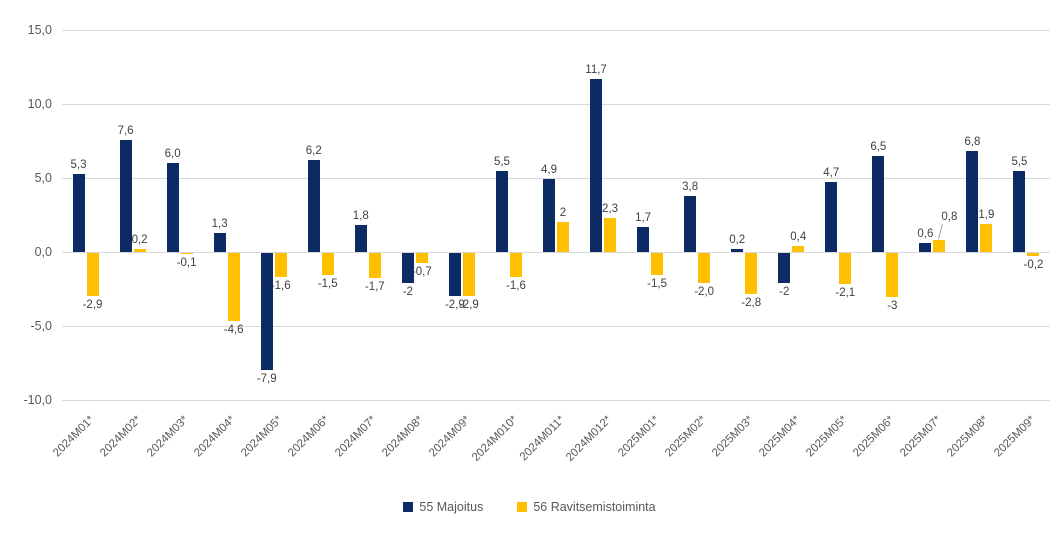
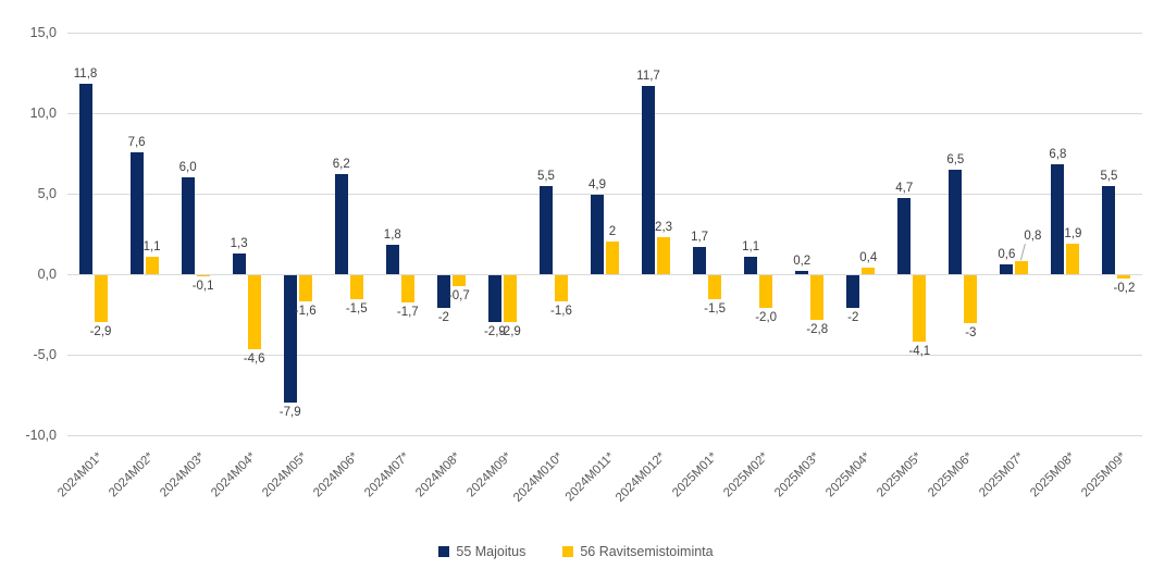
55 Majoitus/2024M01*: 5,3 -> 11,8
56 Ravitsemistoiminta/2024M02*: 0,2 -> 1,1
55 Majoitus/2025M02*: 3,8 -> 1,1
56 Ravitsemistoiminta/2025M05*: -2,1 -> -4,1
